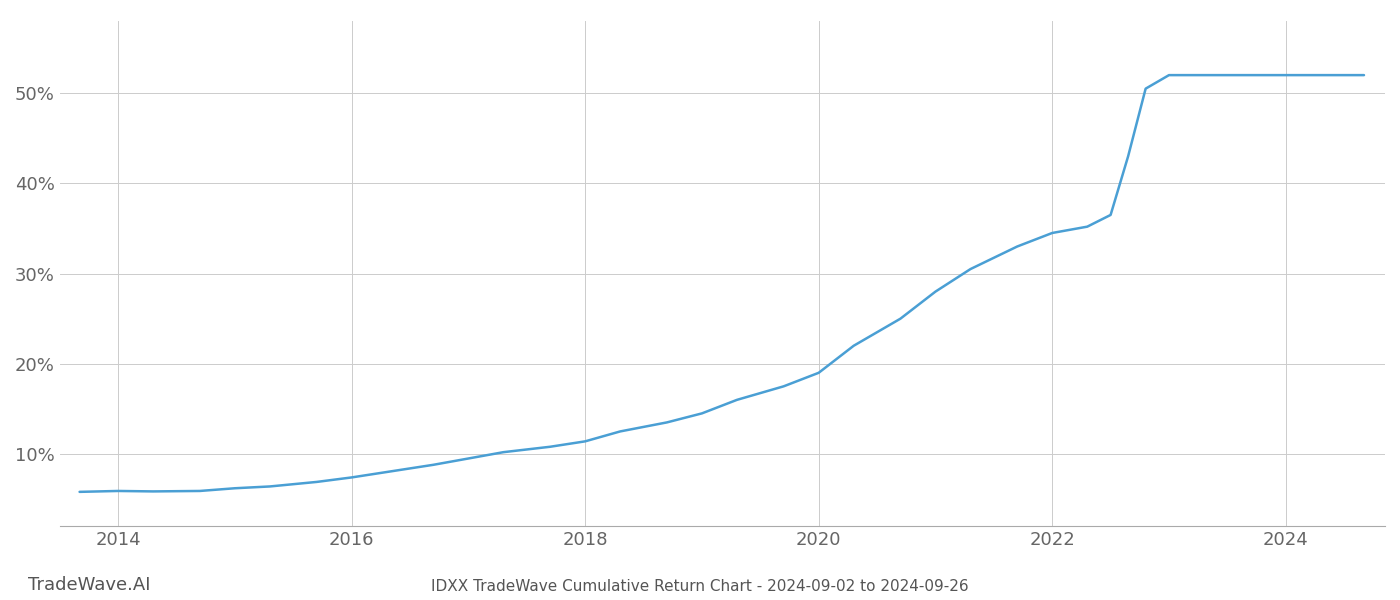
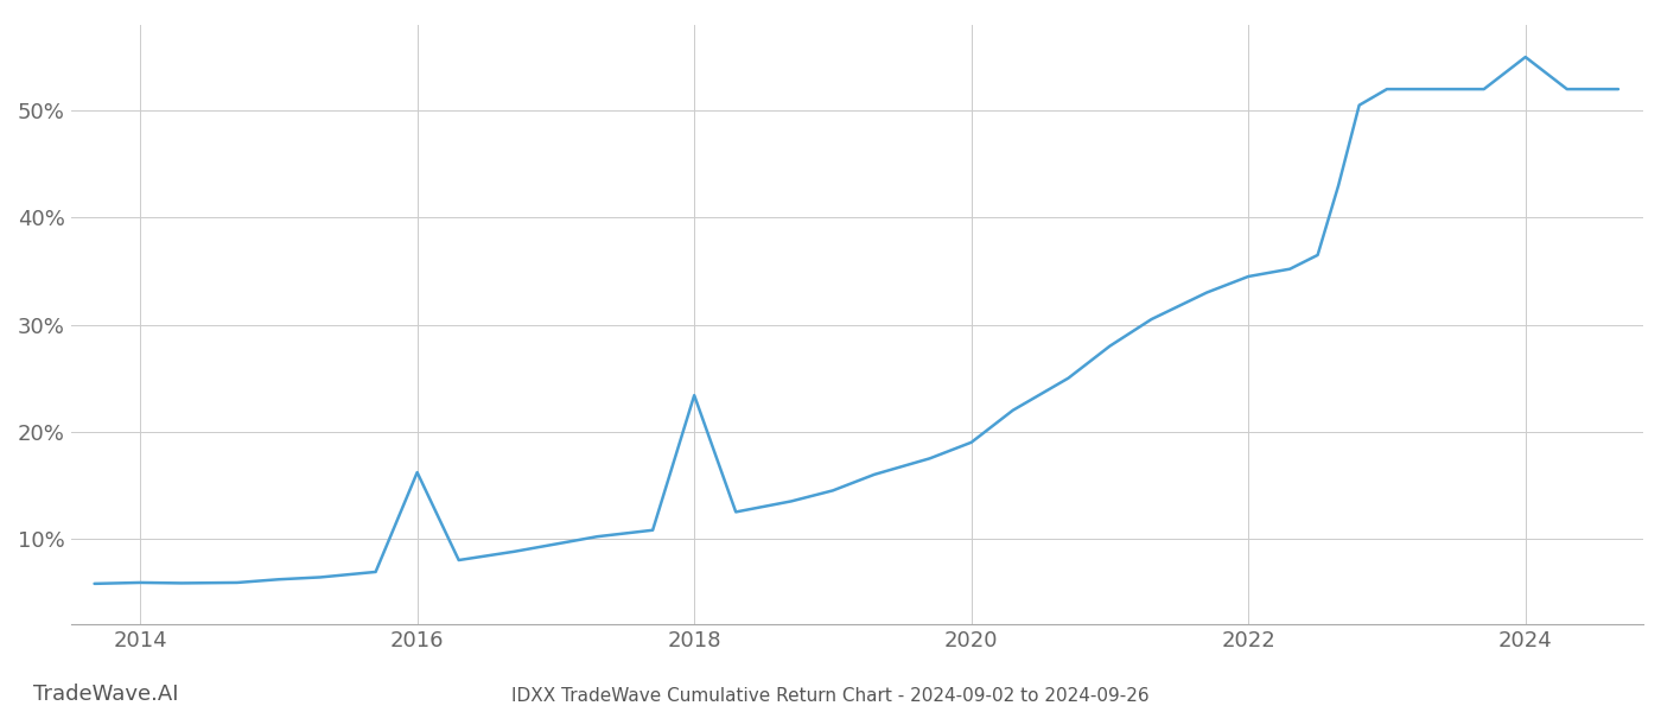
2016: 7.4% -> 16.2%
2018: 11.4% -> 23.4%
2024: 52.0% -> 55.0%
